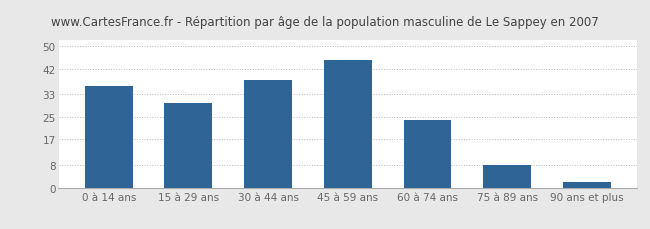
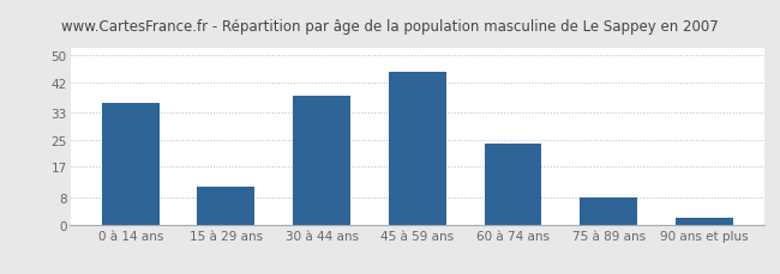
15 à 29 ans: 30 -> 11
